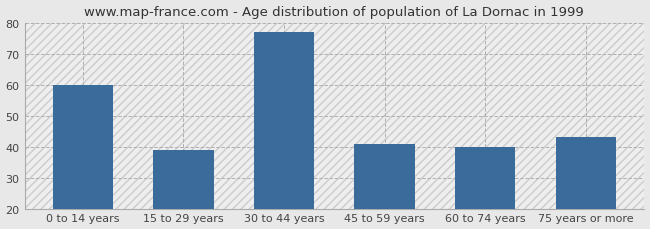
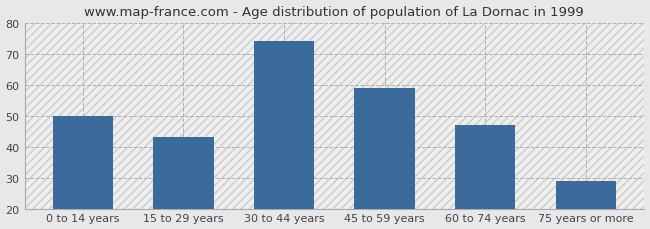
0 to 14 years: 60 -> 50
15 to 29 years: 39 -> 43
30 to 44 years: 77 -> 74
45 to 59 years: 41 -> 59
60 to 74 years: 40 -> 47
75 years or more: 43 -> 29
